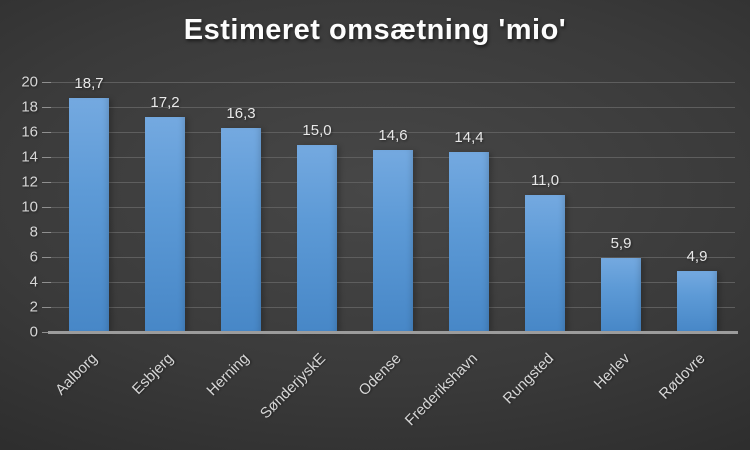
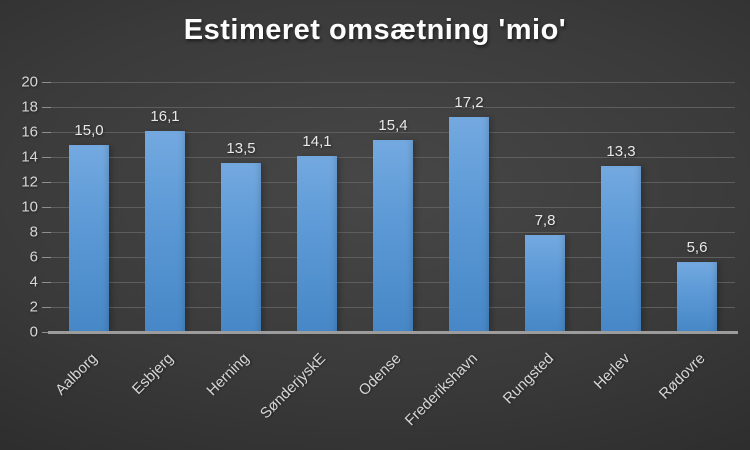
Aalborg: 18,7 -> 15,0
Esbjerg: 17,2 -> 16,1
Herning: 16,3 -> 13,5
SønderjyskE: 15,0 -> 14,1
Odense: 14,6 -> 15,4
Frederikshavn: 14,4 -> 17,2
Rungsted: 11,0 -> 7,8
Herlev: 5,9 -> 13,3
Rødovre: 4,9 -> 5,6
